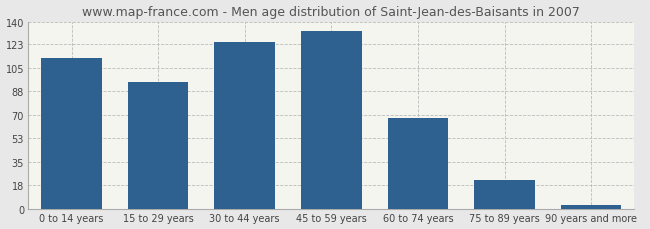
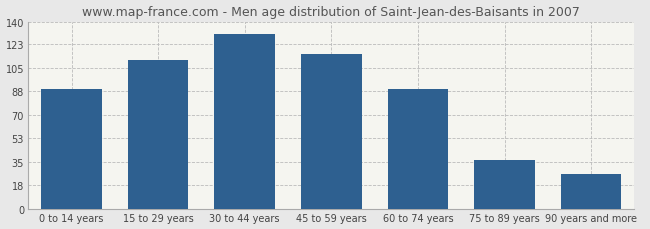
0 to 14 years: 113 -> 90
15 to 29 years: 95 -> 111
30 to 44 years: 125 -> 131
45 to 59 years: 133 -> 116
60 to 74 years: 68 -> 90
75 to 89 years: 22 -> 37
90 years and more: 3 -> 26
